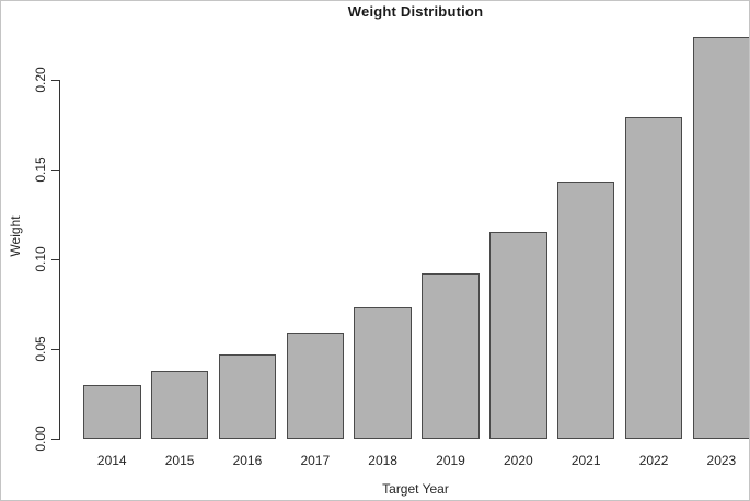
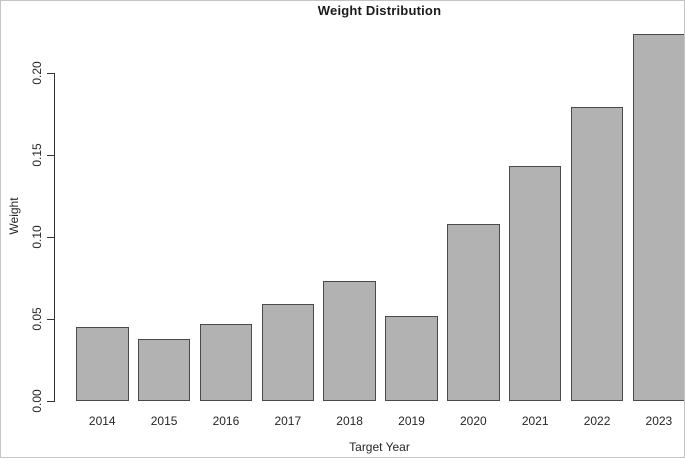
2014: 0.030 -> 0.045
2019: 0.092 -> 0.052
2020: 0.115 -> 0.108
